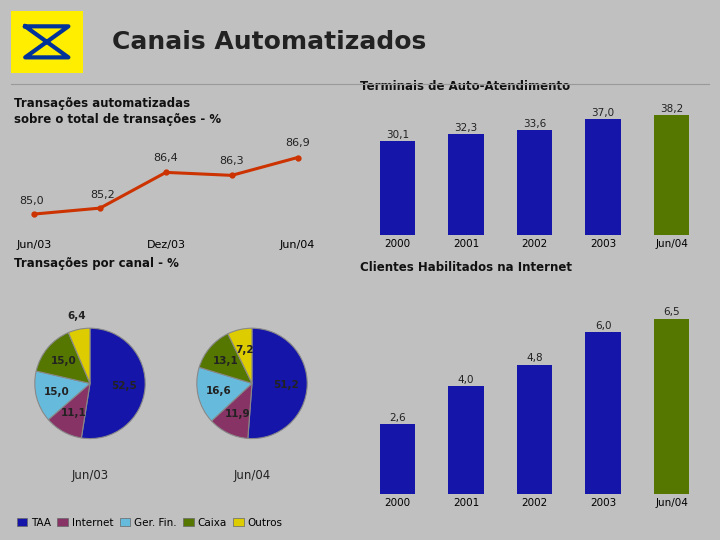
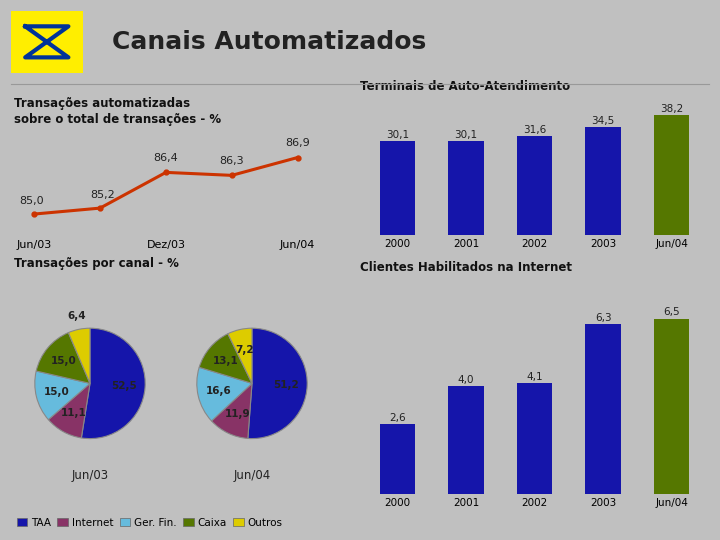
Terminais de Auto-Atendimento/2001: 32,3 -> 30,1
Terminais de Auto-Atendimento/2002: 33,6 -> 31,6
Terminais de Auto-Atendimento/2003: 37,0 -> 34,5
Clientes Habilitados na Internet/2002: 4,8 -> 4,1
Clientes Habilitados na Internet/2003: 6,0 -> 6,3
